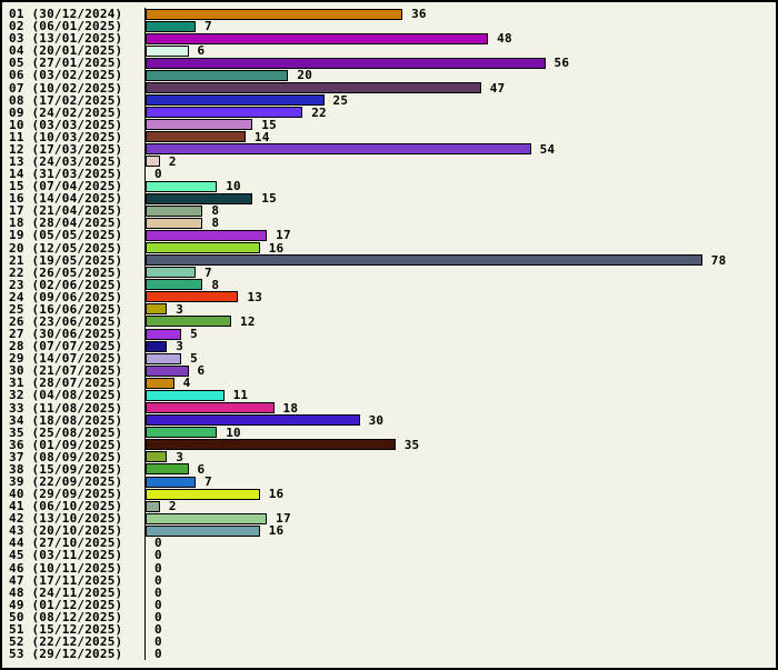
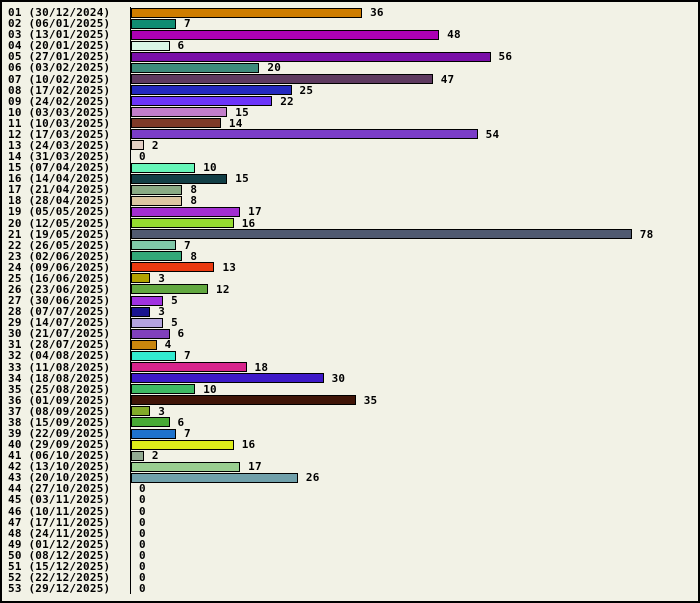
32 (04/08/2025): 11 -> 7
43 (20/10/2025): 16 -> 26
